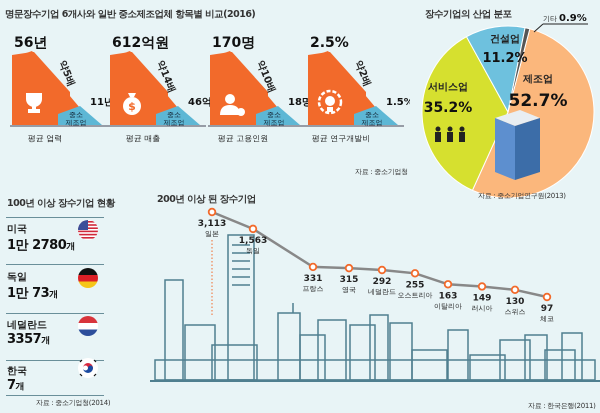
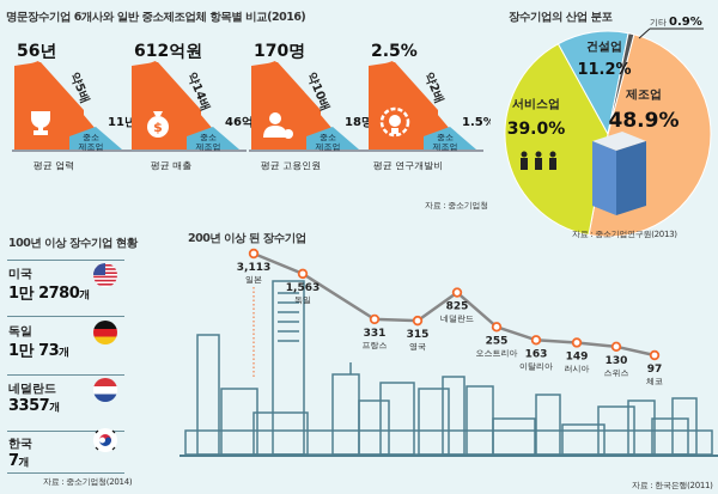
장수기업의 산업 분포/제조업: 52.7% -> 48.9%
장수기업의 산업 분포/서비스업: 35.2% -> 39.0%
200년 이상 된 장수기업/네덜란드: 292 -> 825
